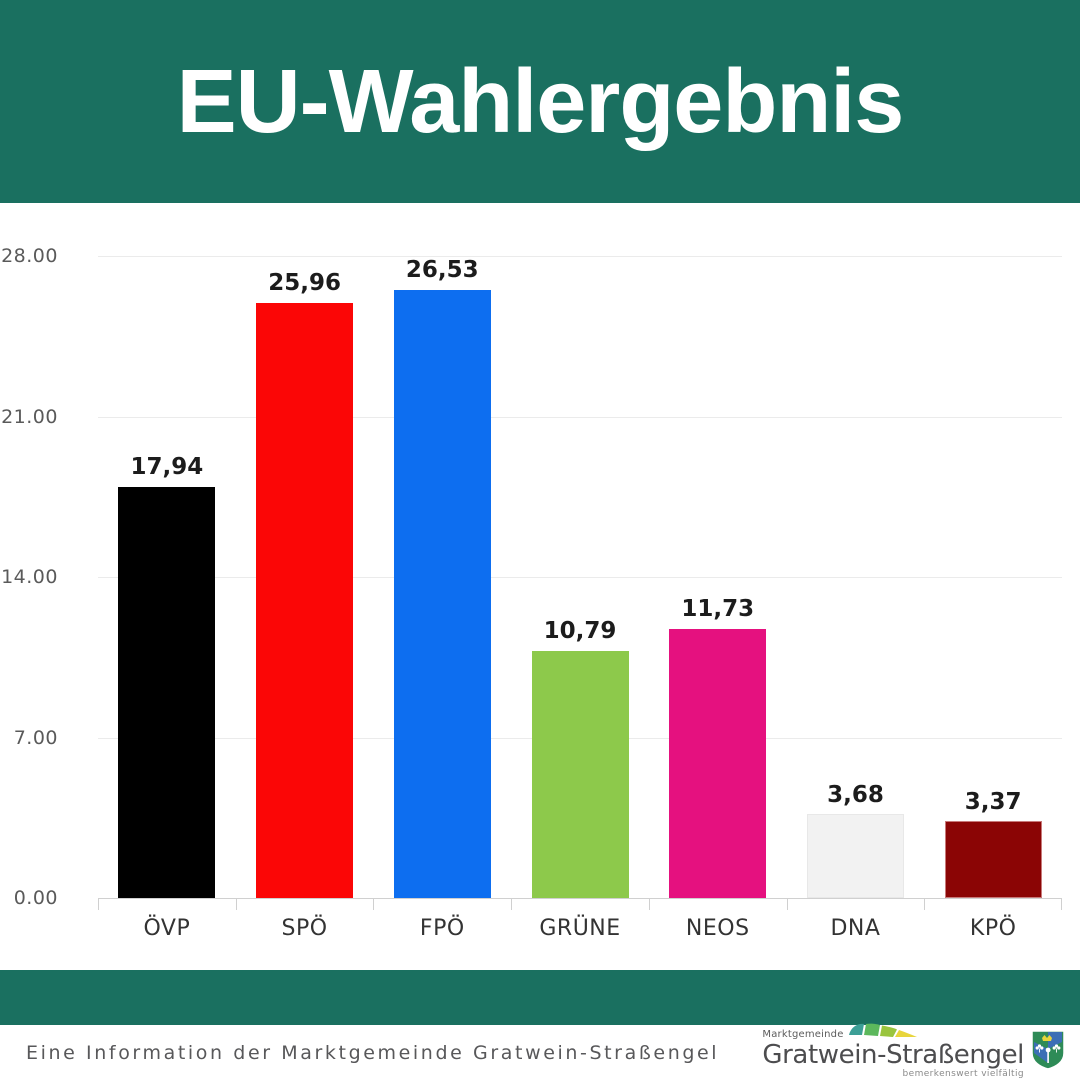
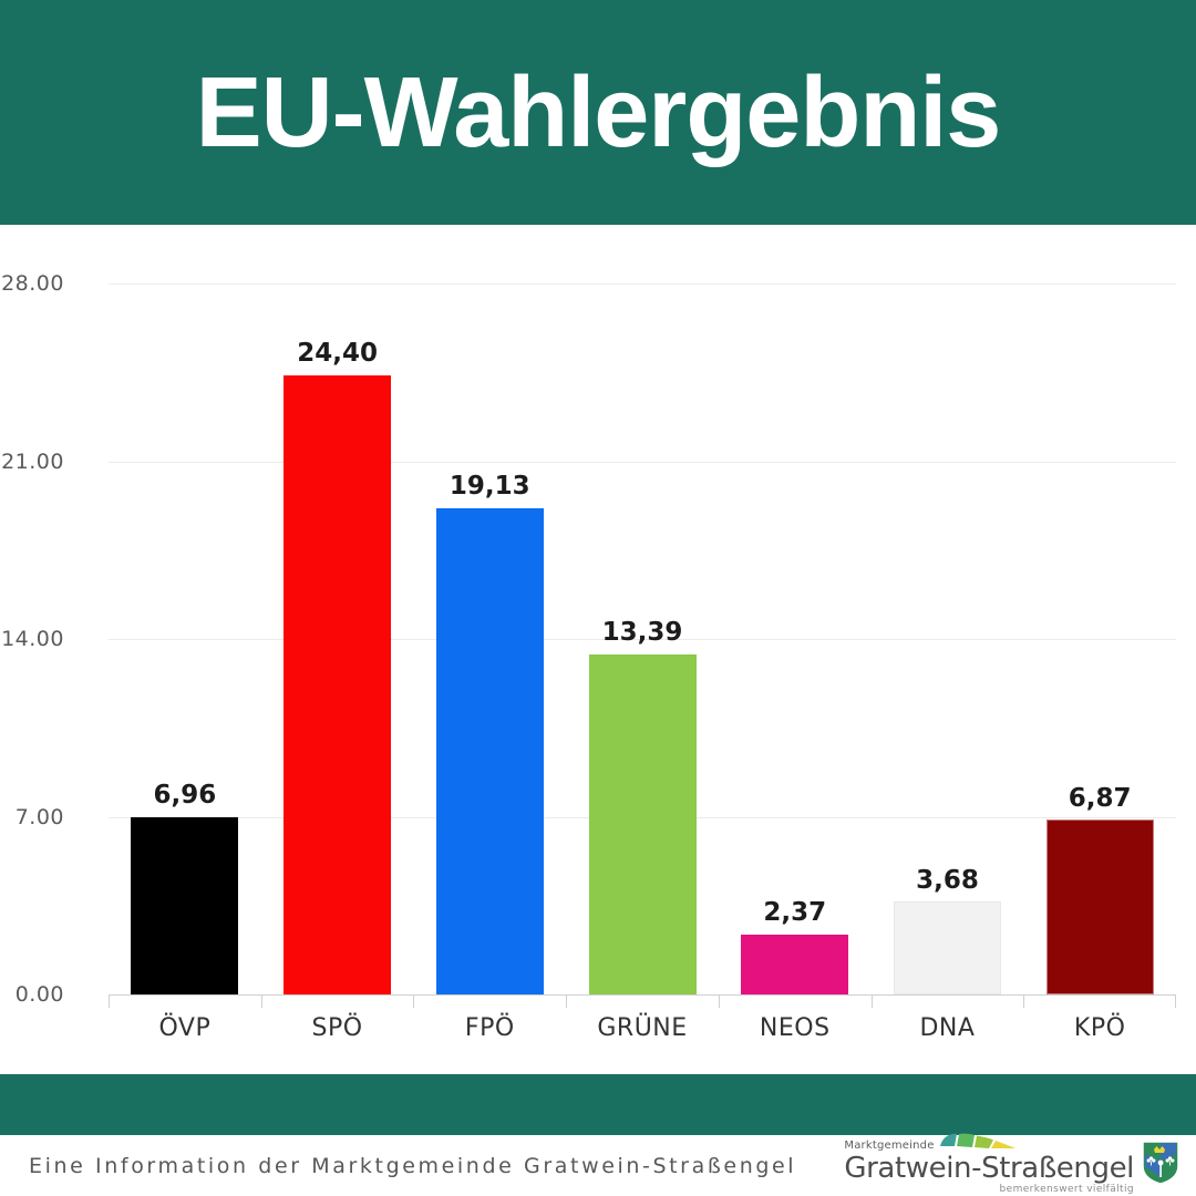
ÖVP: 17,94 -> 6,96
SPÖ: 25,96 -> 24,40
FPÖ: 26,53 -> 19,13
GRÜNE: 10,79 -> 13,39
NEOS: 11,73 -> 2,37
KPÖ: 3,37 -> 6,87
